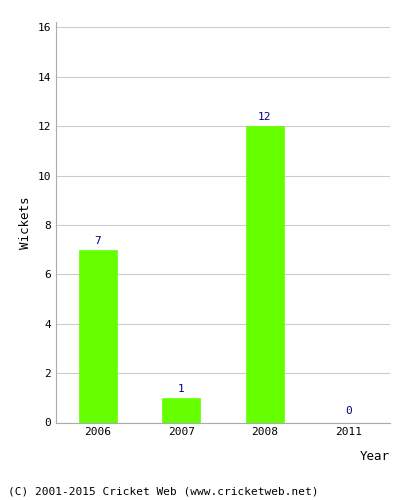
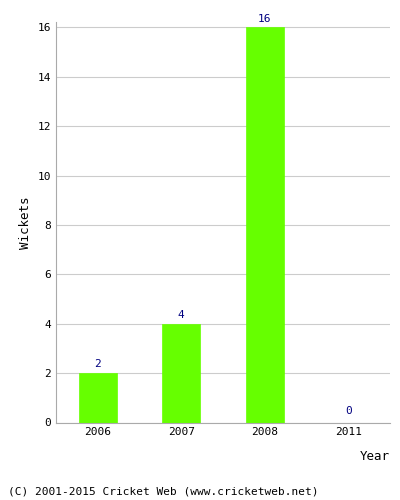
2006: 7 -> 2
2007: 1 -> 4
2008: 12 -> 16
